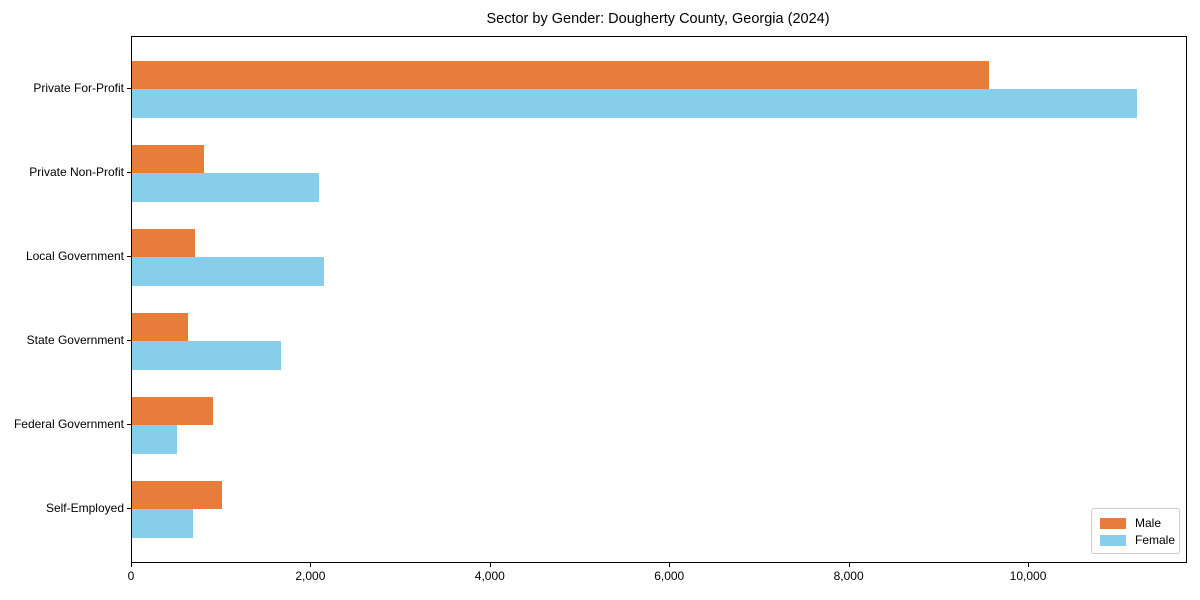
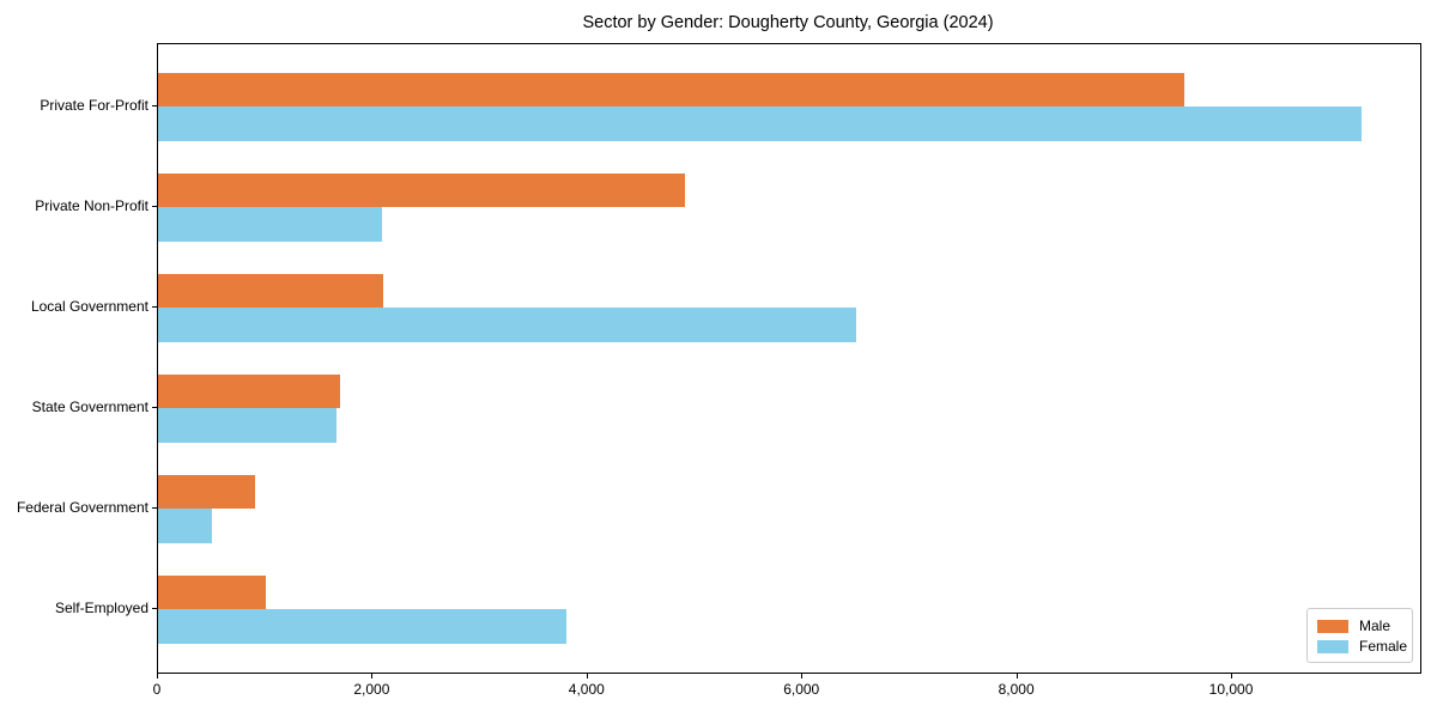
Male/Private Non-Profit: 800 -> 4900
Male/Local Government: 700 -> 2100
Female/Local Government: 2100 -> 6500
Male/State Government: 600 -> 1700
Female/Self-Employed: 700 -> 3800
